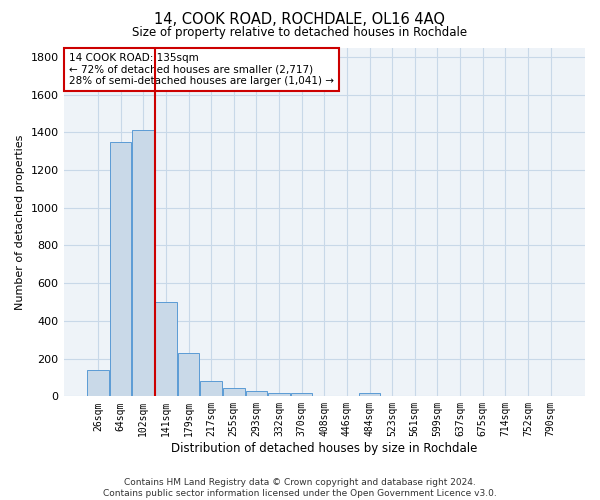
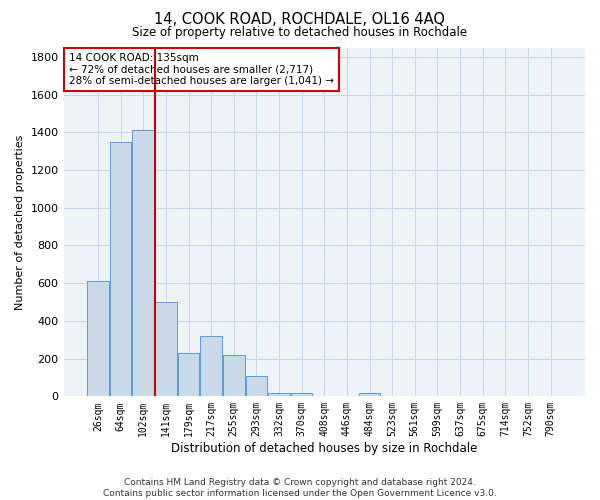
26sqm: 140 -> 610
217sqm: 80 -> 320
255sqm: 40 -> 220
293sqm: 30 -> 110
